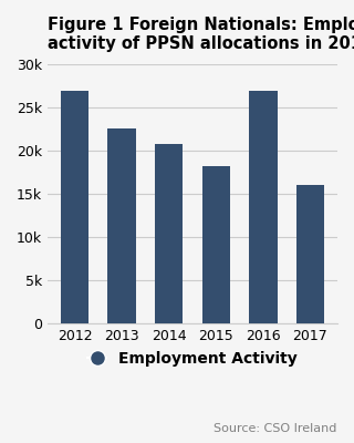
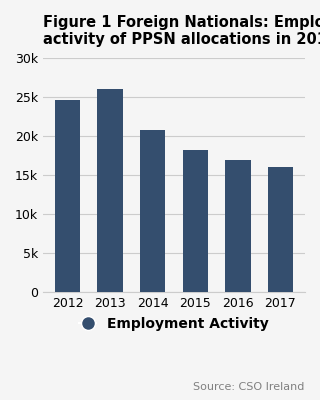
2012: 27.0k -> 24.7k
2013: 22.6k -> 26.0k
2016: 27.0k -> 17.0k
